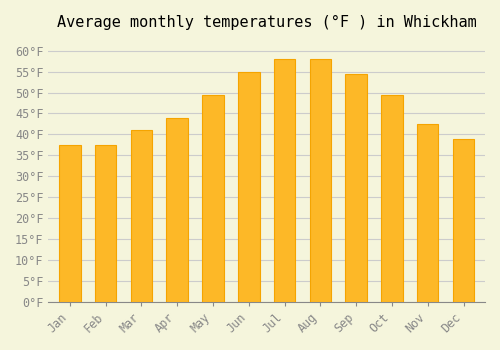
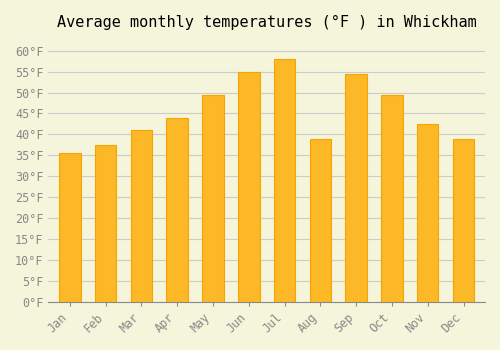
Jan: 37.5°F -> 35.5°F
Aug: 58.0°F -> 39.0°F
